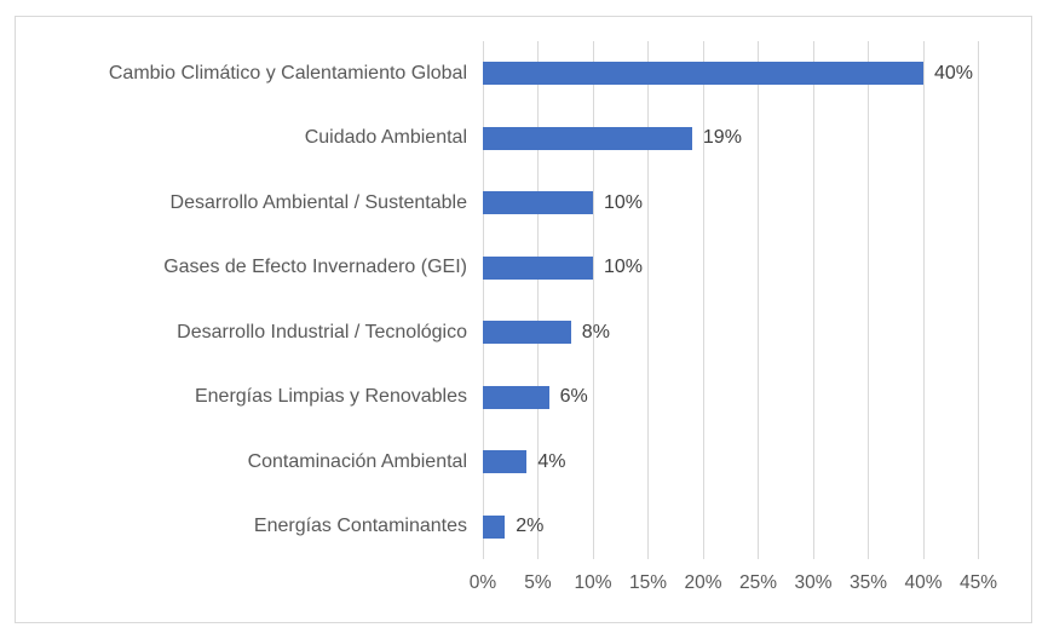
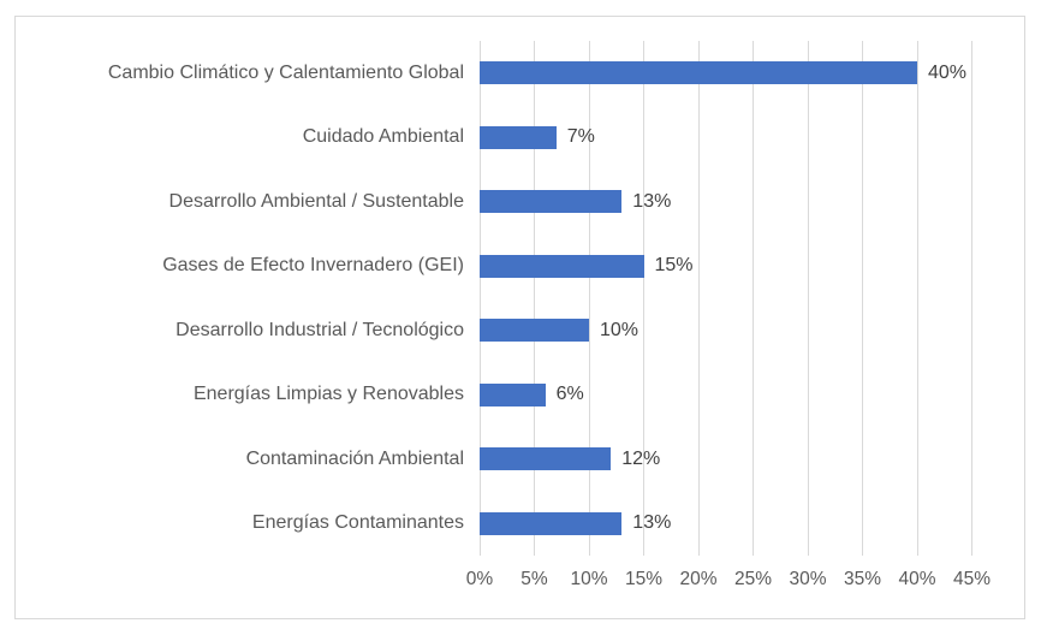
Cuidado Ambiental: 19% -> 7%
Desarrollo Ambiental / Sustentable: 10% -> 13%
Gases de Efecto Invernadero (GEI): 10% -> 15%
Desarrollo Industrial / Tecnológico: 8% -> 10%
Contaminación Ambiental: 4% -> 12%
Energías Contaminantes: 2% -> 13%
